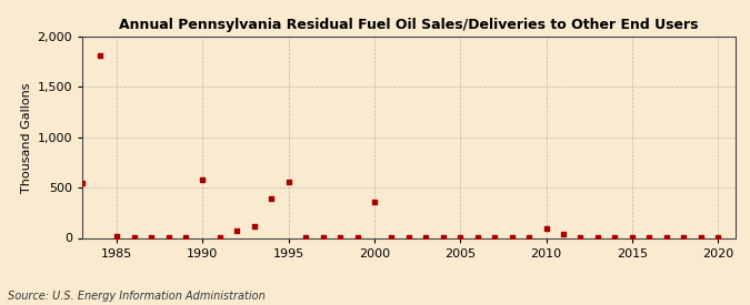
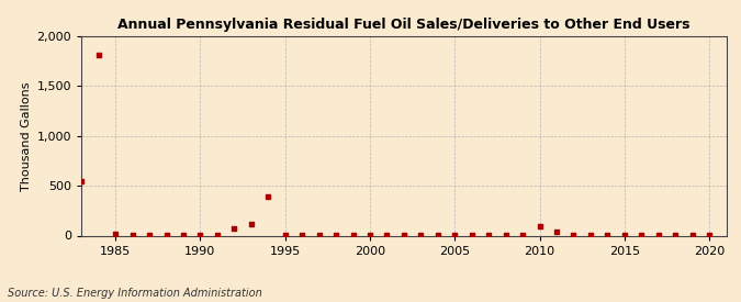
1990: 580 -> 0
1995: 560 -> 0
2000: 360 -> 0
